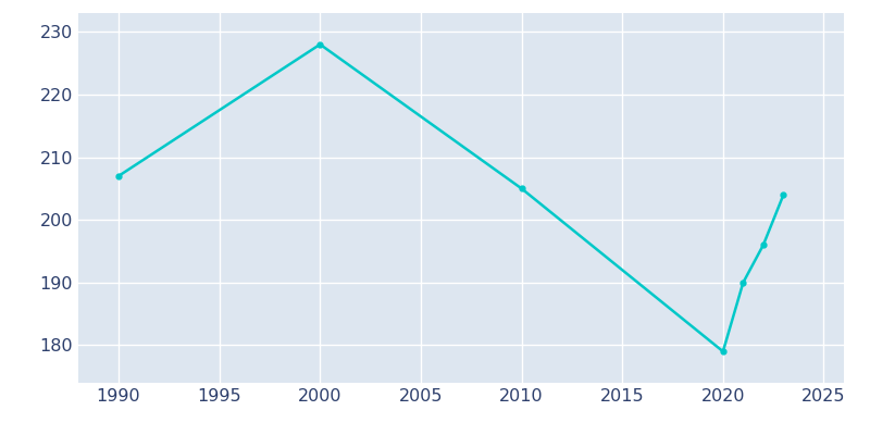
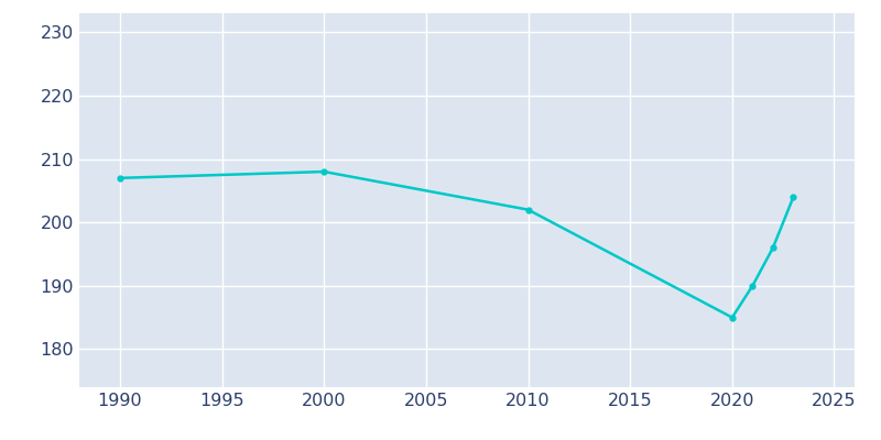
2000: 228 -> 208
2010: 205 -> 202
2020: 179 -> 185
